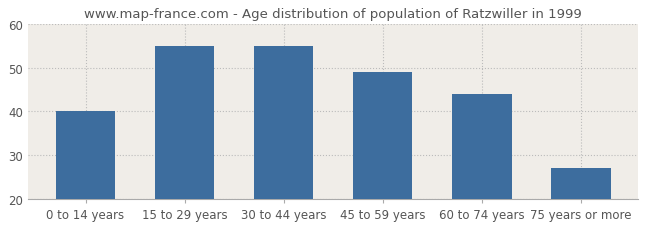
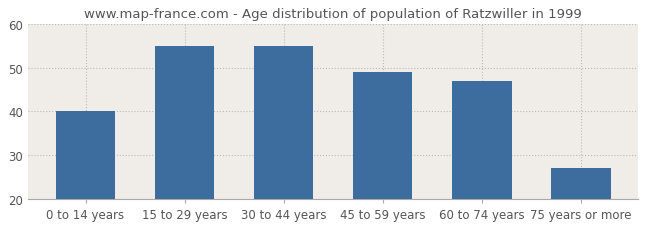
60 to 74 years: 44 -> 47
